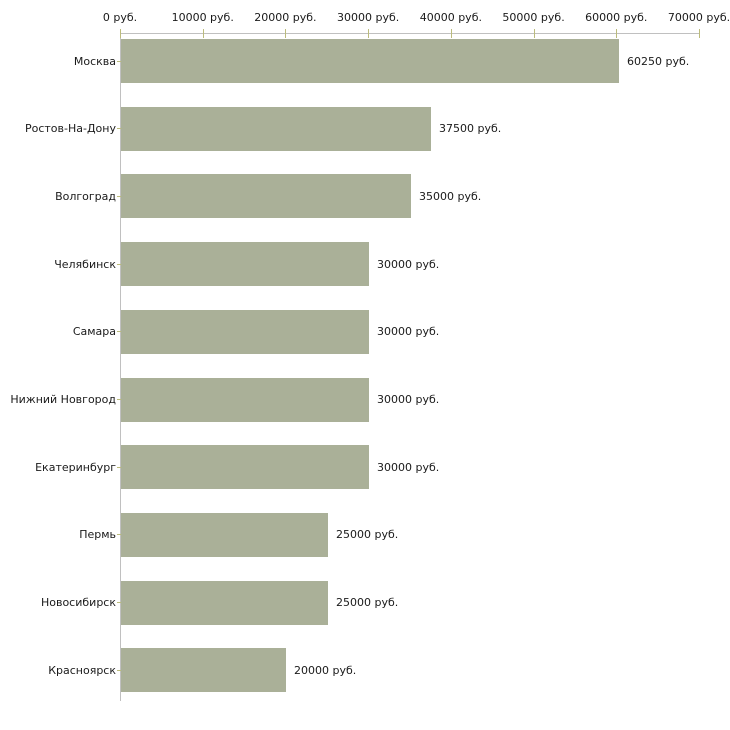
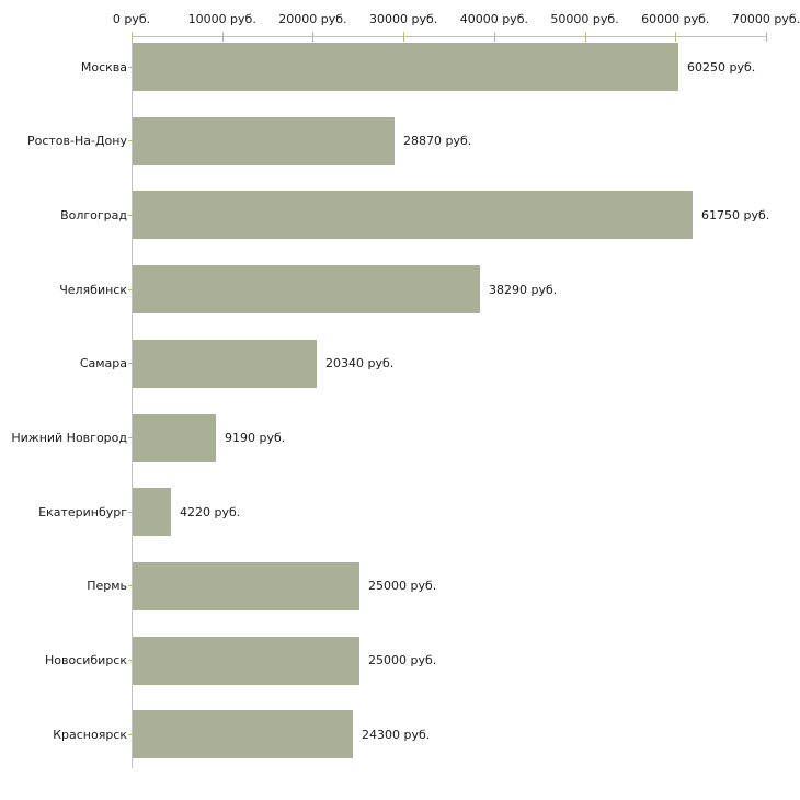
Ростов-На-Дону: 37500 -> 28870
Волгоград: 35000 -> 61750
Челябинск: 30000 -> 38290
Самара: 30000 -> 20340
Нижний Новгород: 30000 -> 9190
Екатеринбург: 30000 -> 4220
Красноярск: 20000 -> 24300
